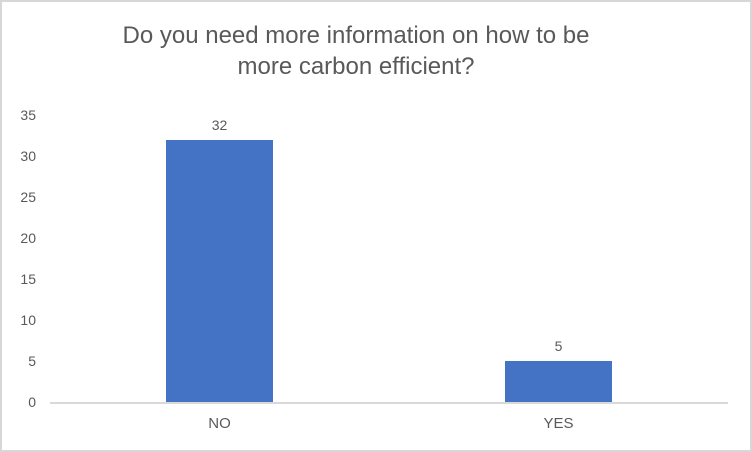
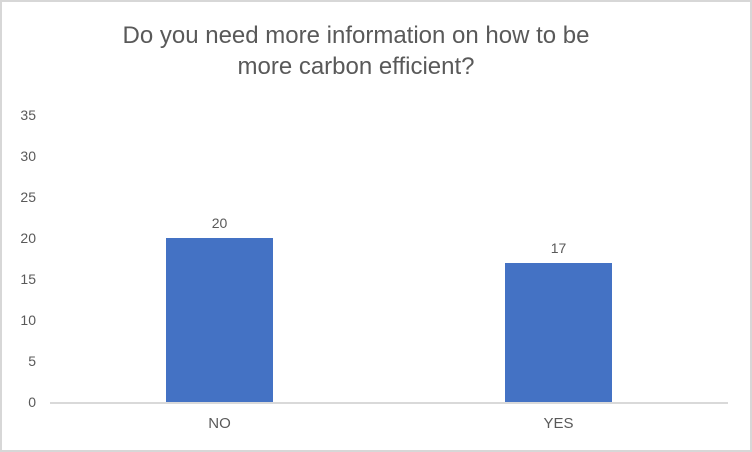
NO: 32 -> 20
YES: 5 -> 17
